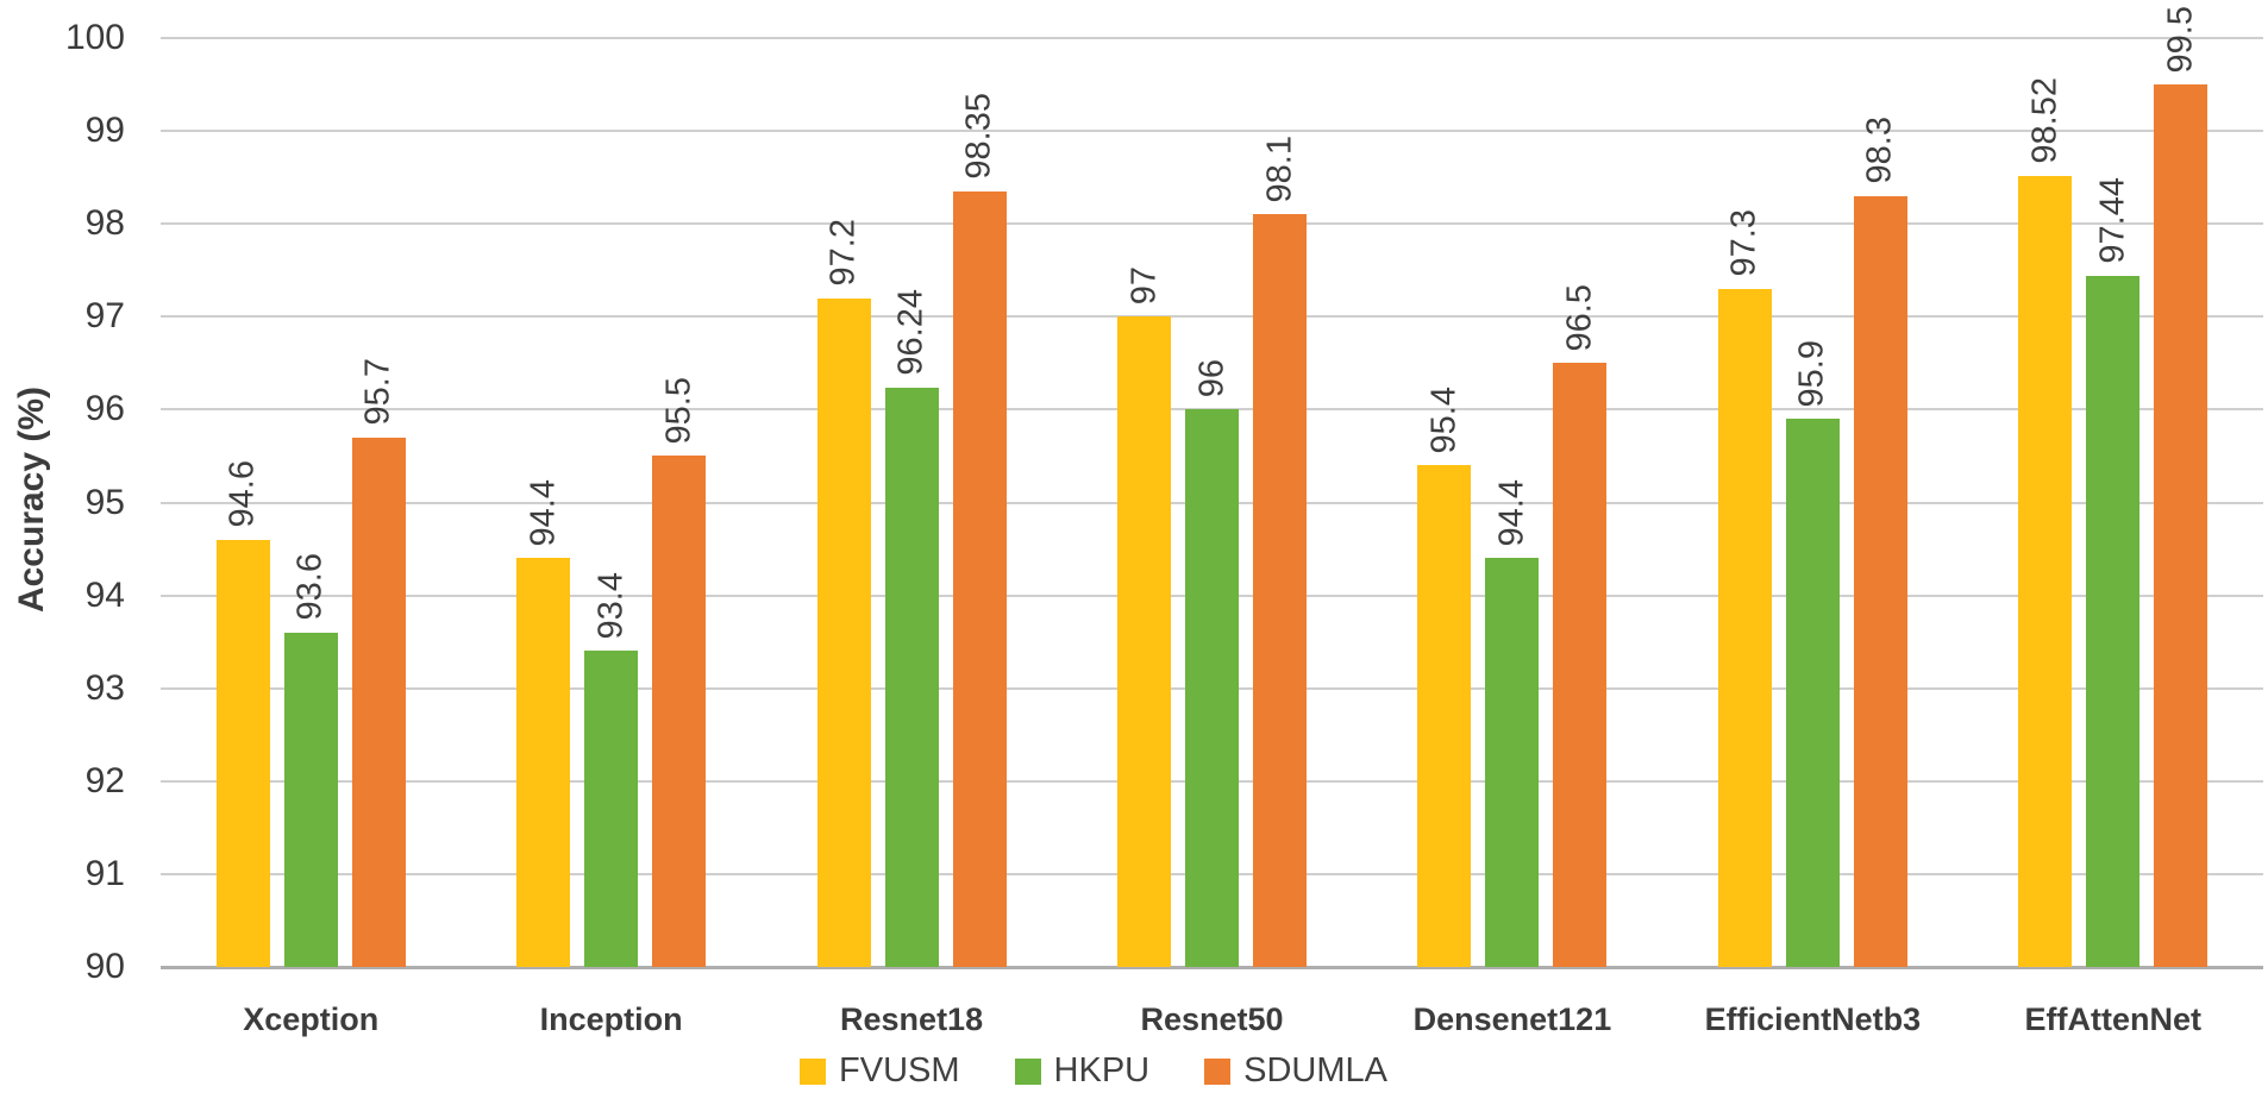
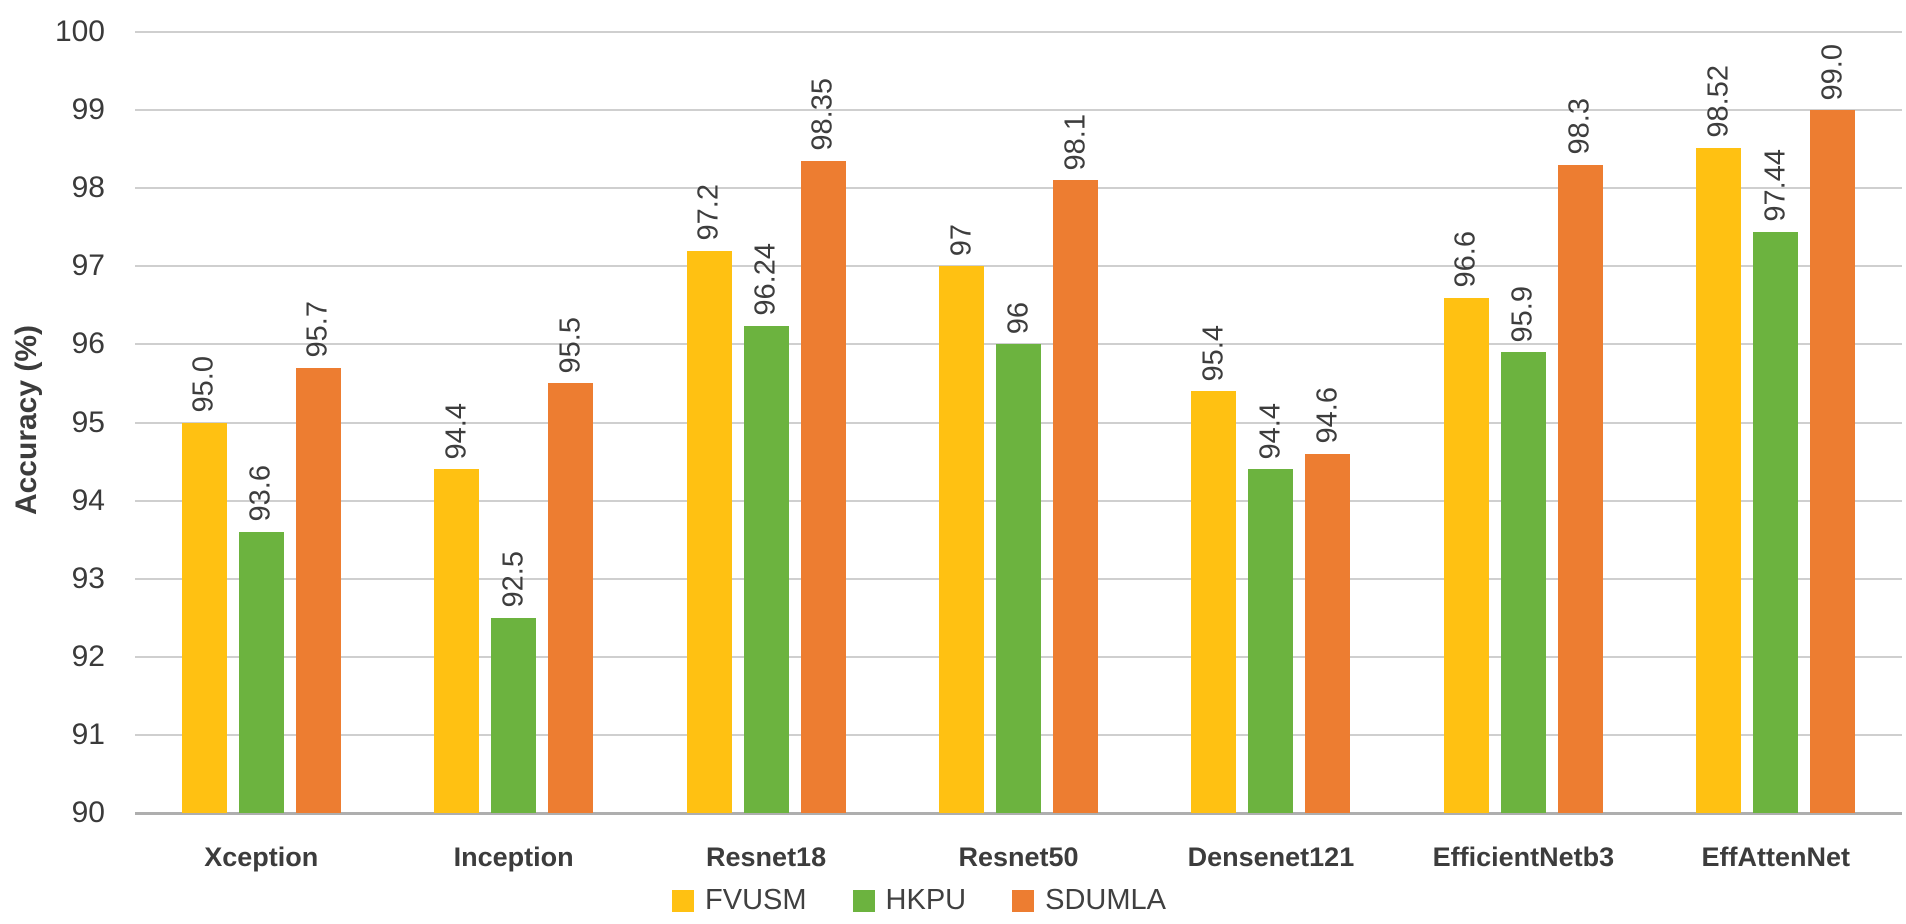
FVUSM/Xception: 94.6 -> 95.0
HKPU/Inception: 93.4 -> 92.5
SDUMLA/Densenet121: 96.5 -> 94.6
FVUSM/EfficientNetb3: 97.3 -> 96.6
SDUMLA/EffAttenNet: 99.5 -> 99.0
